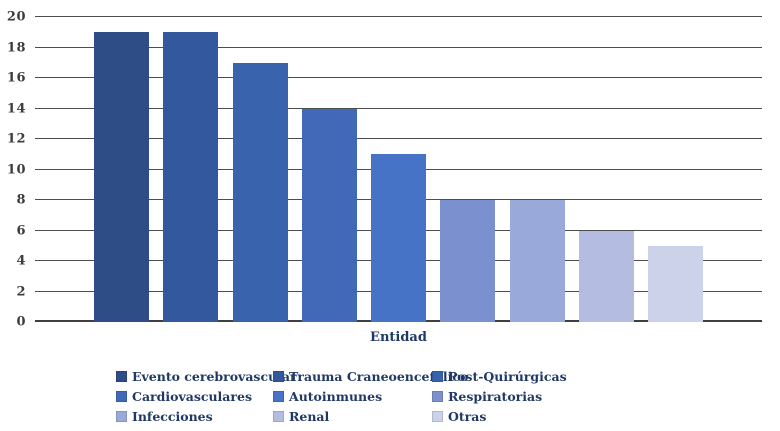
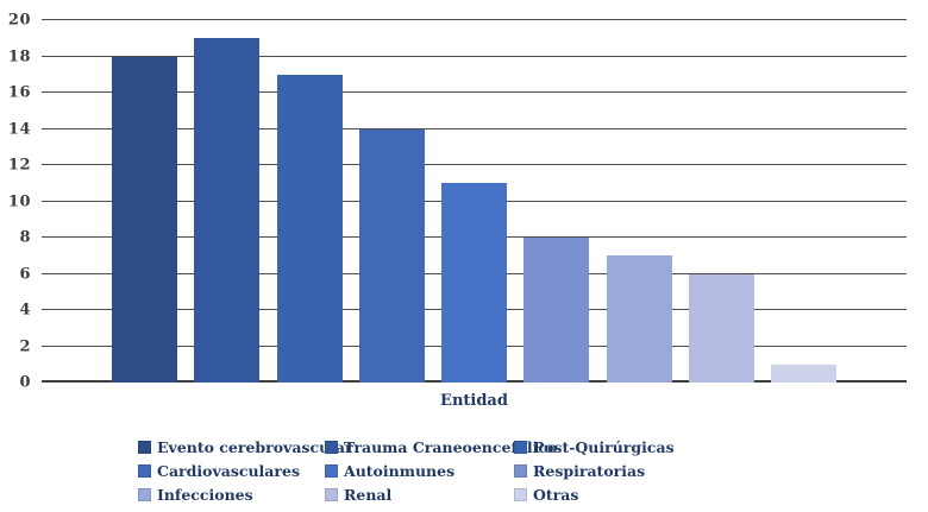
Evento cerebrovascular: 19 -> 18
Infecciones: 8 -> 7
Otras: 5 -> 1
